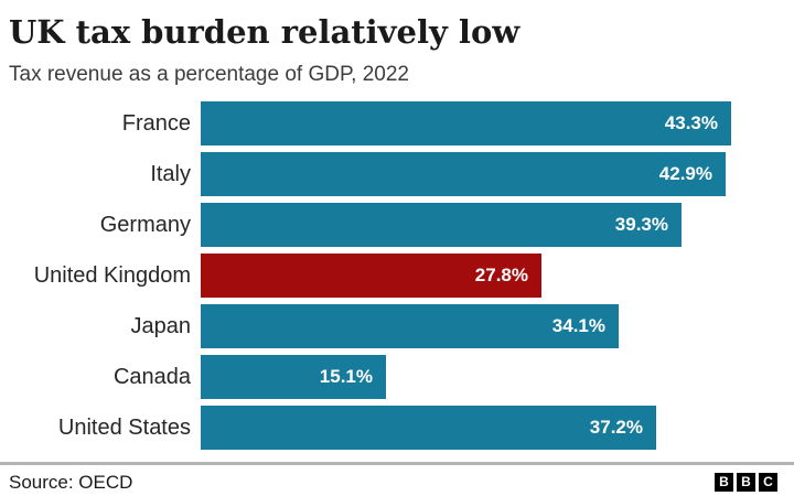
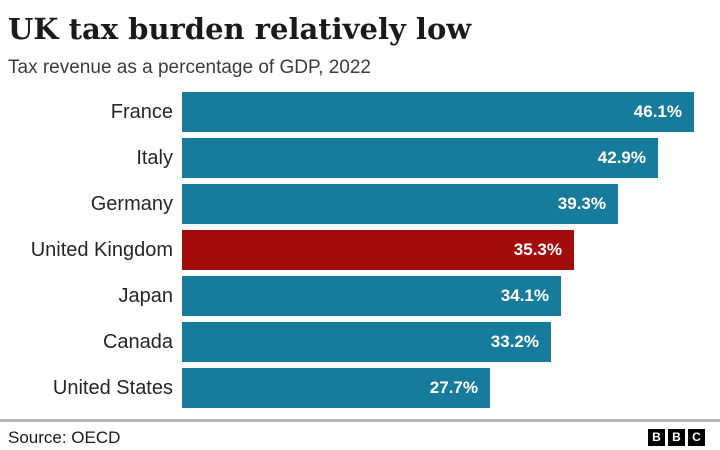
France: 43.3% -> 46.1%
United Kingdom: 27.8% -> 35.3%
Canada: 15.1% -> 33.2%
United States: 37.2% -> 27.7%
